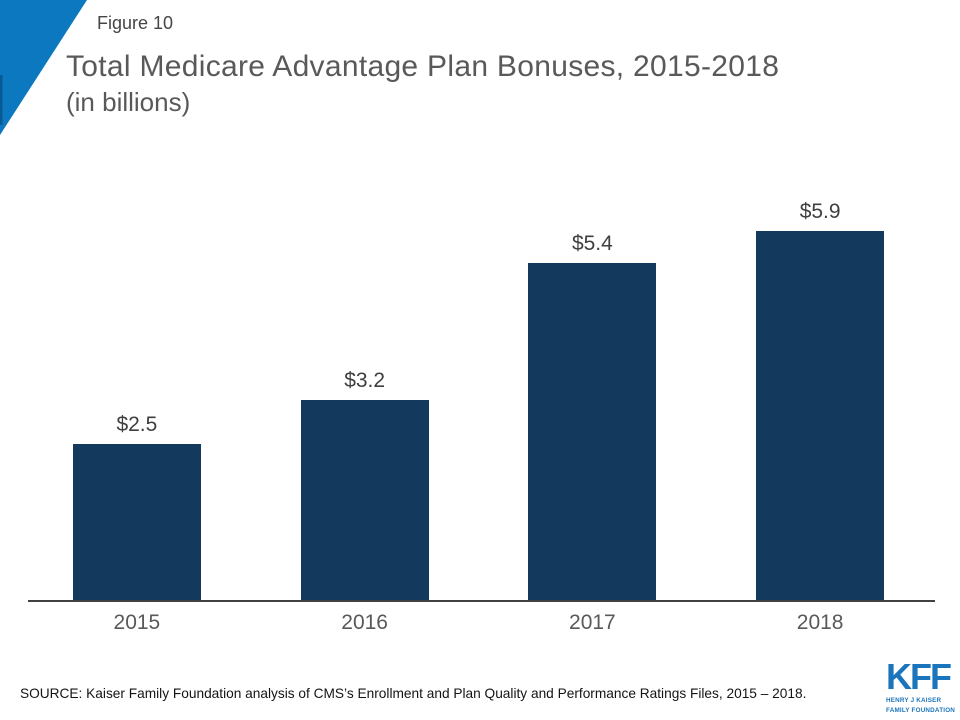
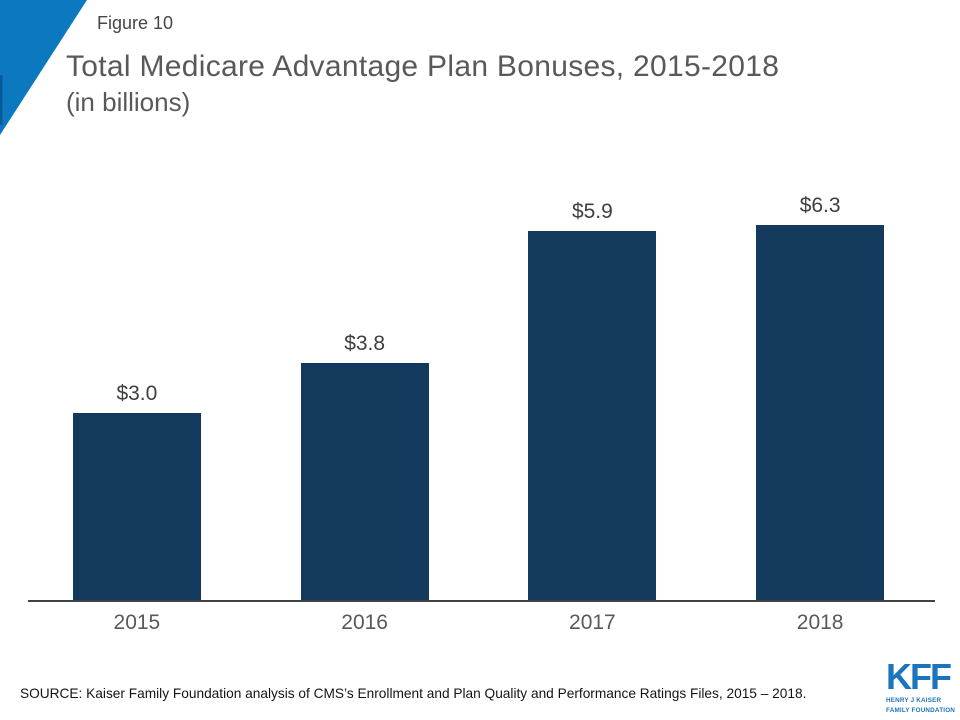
2015: $2.5 -> $3.0
2016: $3.2 -> $3.8
2017: $5.4 -> $5.9
2018: $5.9 -> $6.3
